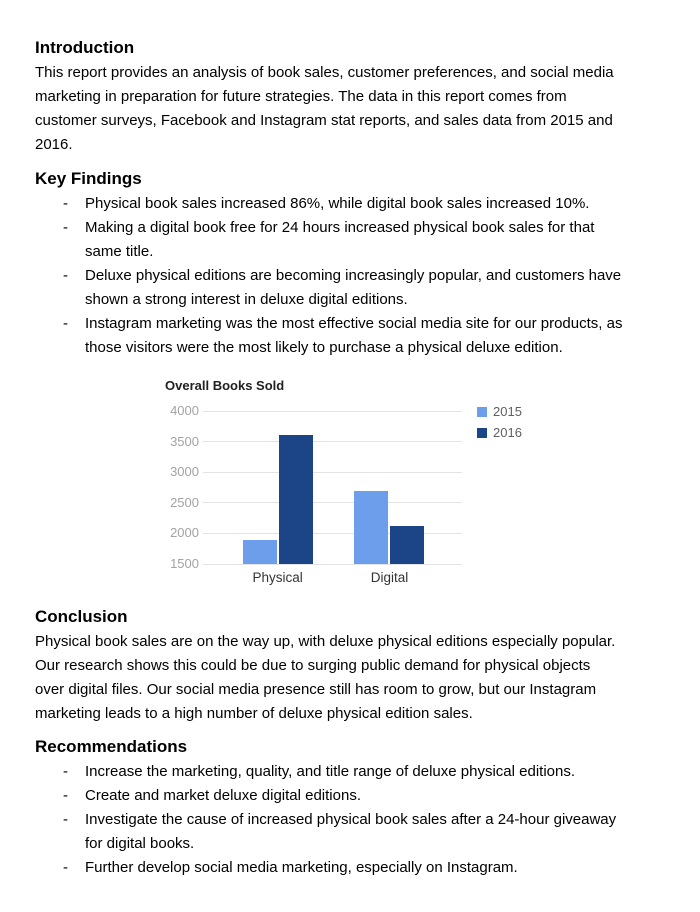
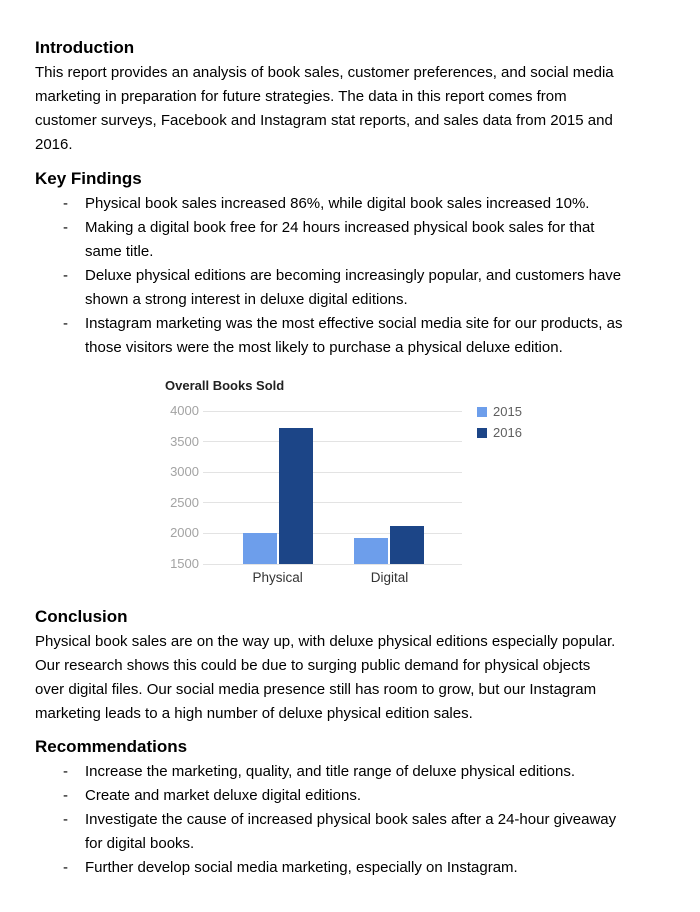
2015/Physical: 1900 -> 2000
2016/Physical: 3600 -> 3700
2015/Digital: 2700 -> 1900
